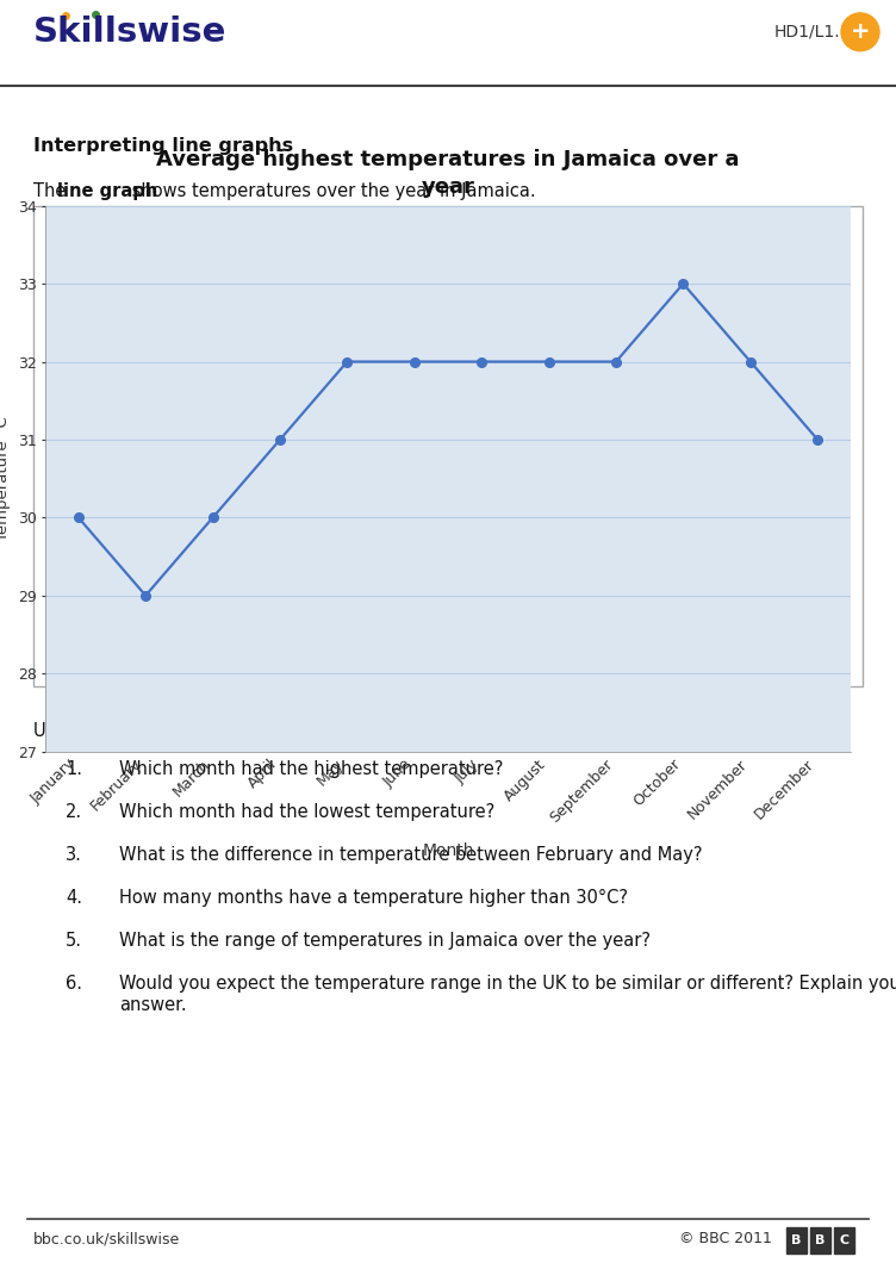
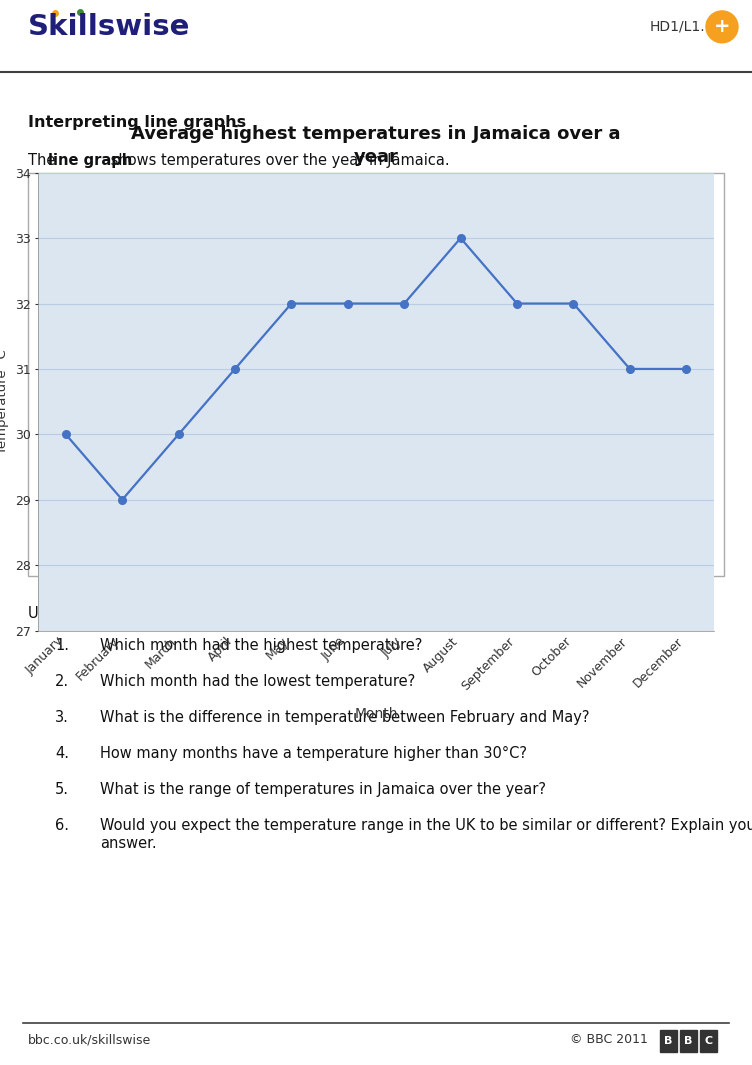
August: 32 -> 33
October: 33 -> 32
November: 32 -> 31
